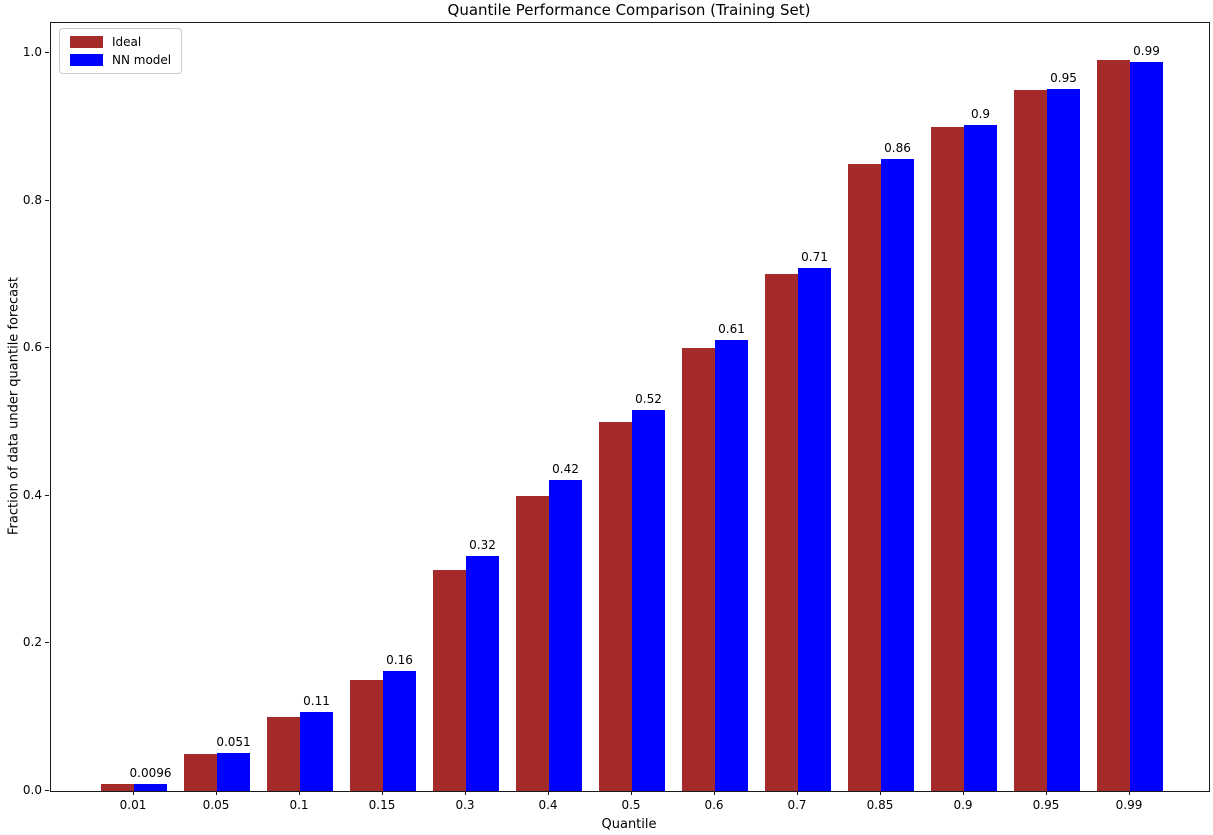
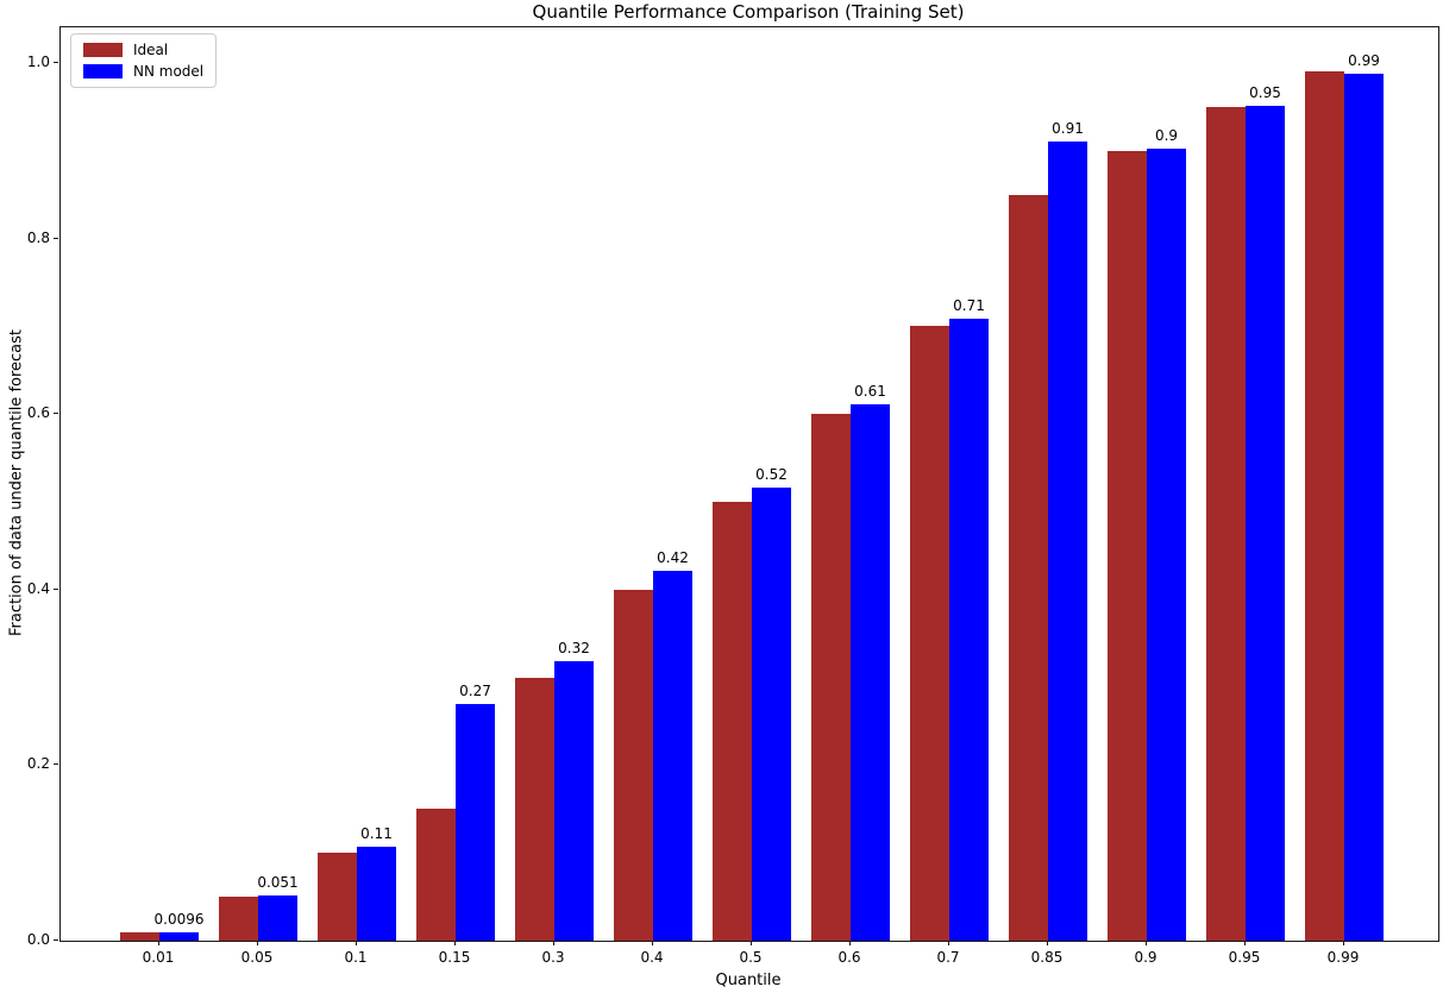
NN model/0.15: 0.16 -> 0.27
NN model/0.85: 0.86 -> 0.91
